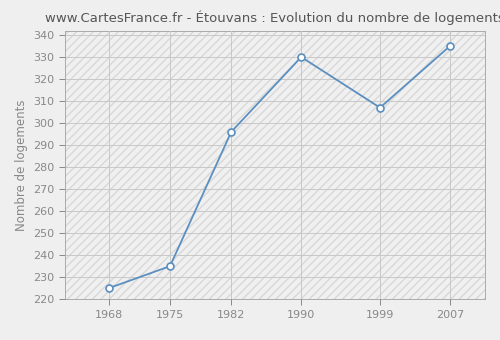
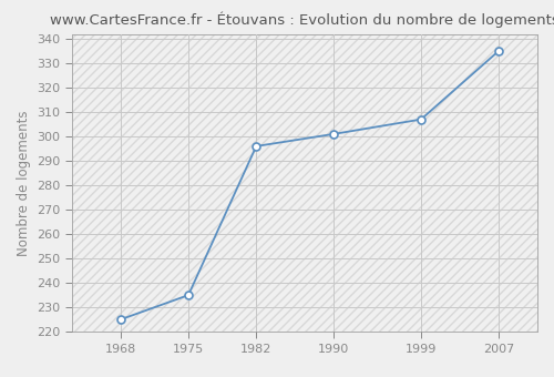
1990: 330 -> 301
